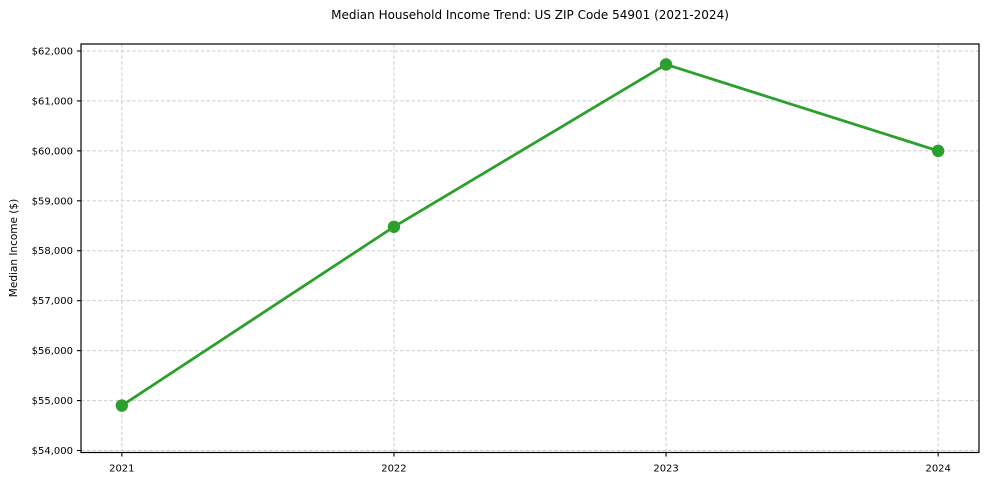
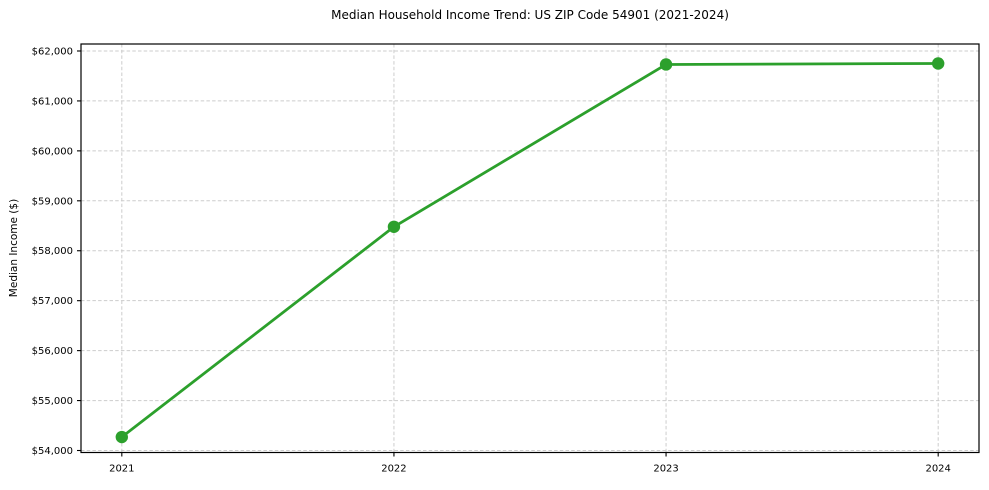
2021: $54900 -> $54300
2024: $60000 -> $61800
